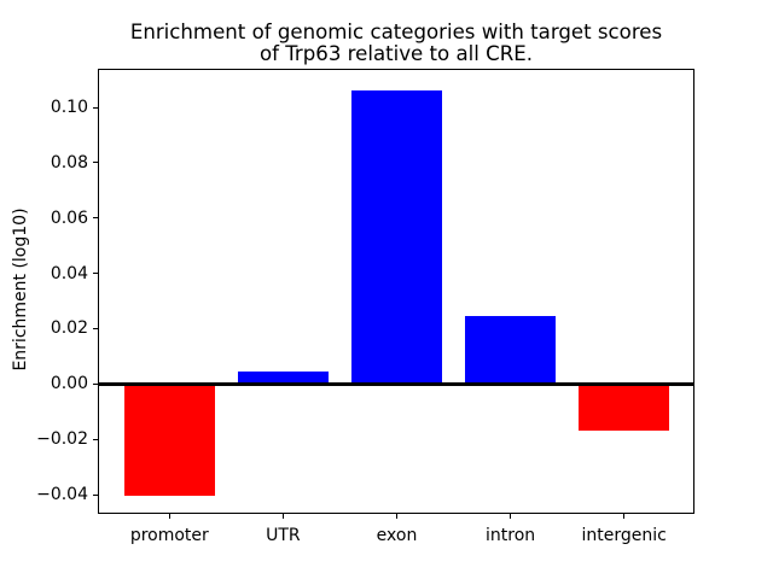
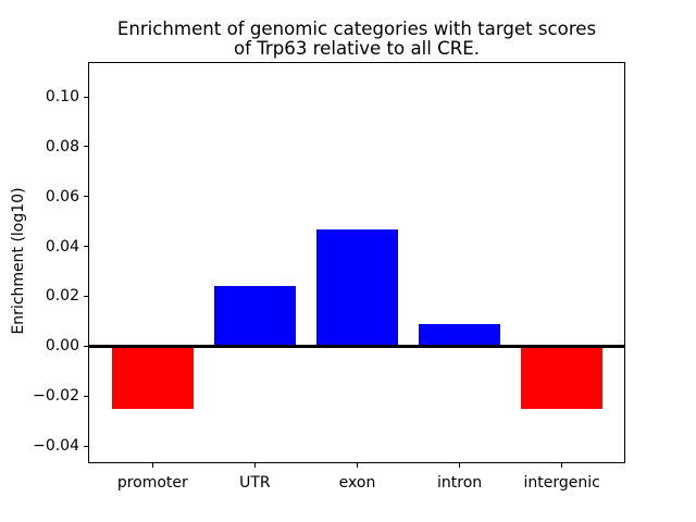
promoter: -0.040 -> -0.025
UTR: 0.004 -> 0.024
exon: 0.106 -> 0.047
intron: 0.024 -> 0.009
intergenic: -0.017 -> -0.025
